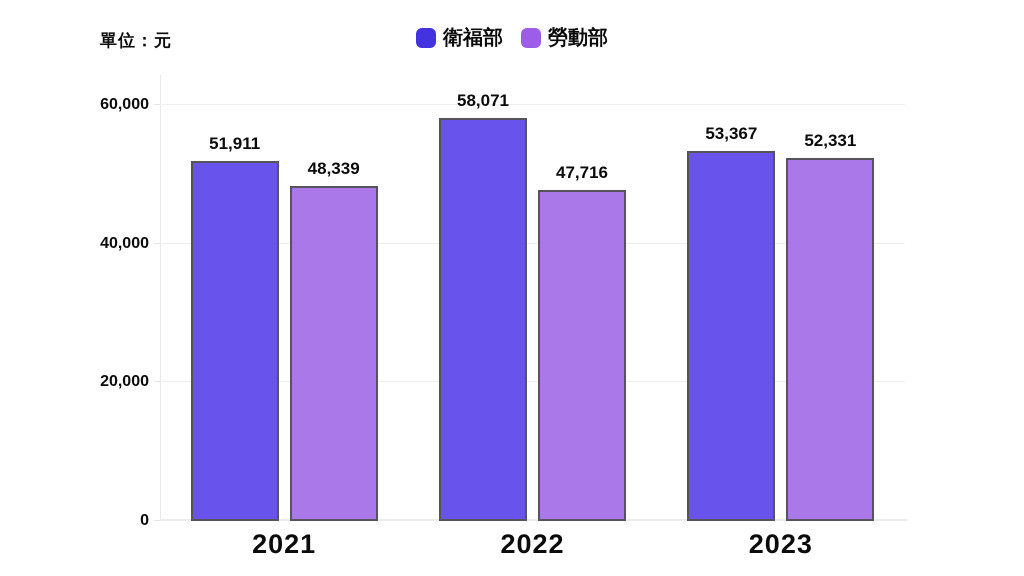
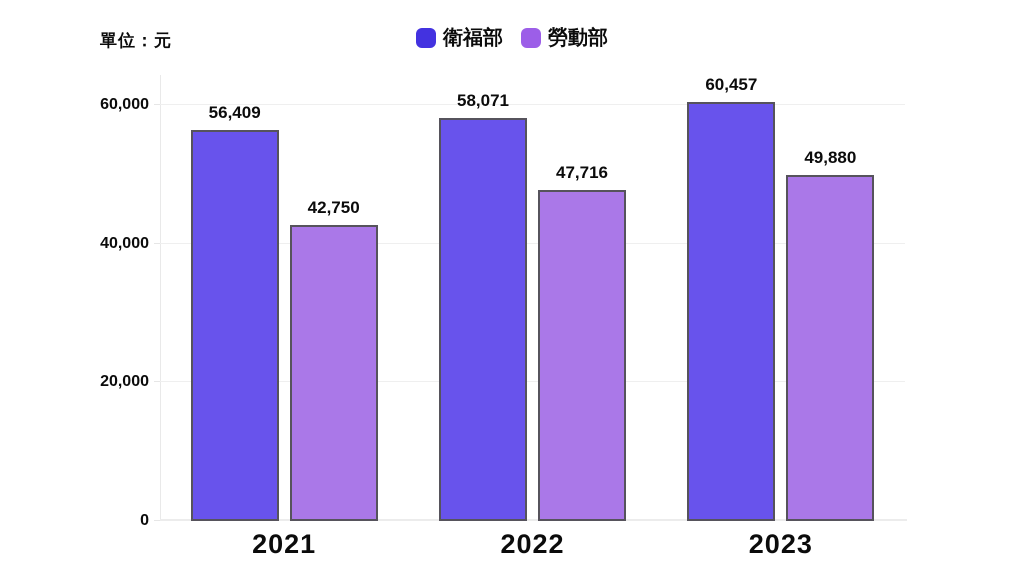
衛福部/2021: 51,911 -> 56,409
勞動部/2021: 48,339 -> 42,750
衛福部/2023: 53,367 -> 60,457
勞動部/2023: 52,331 -> 49,880
